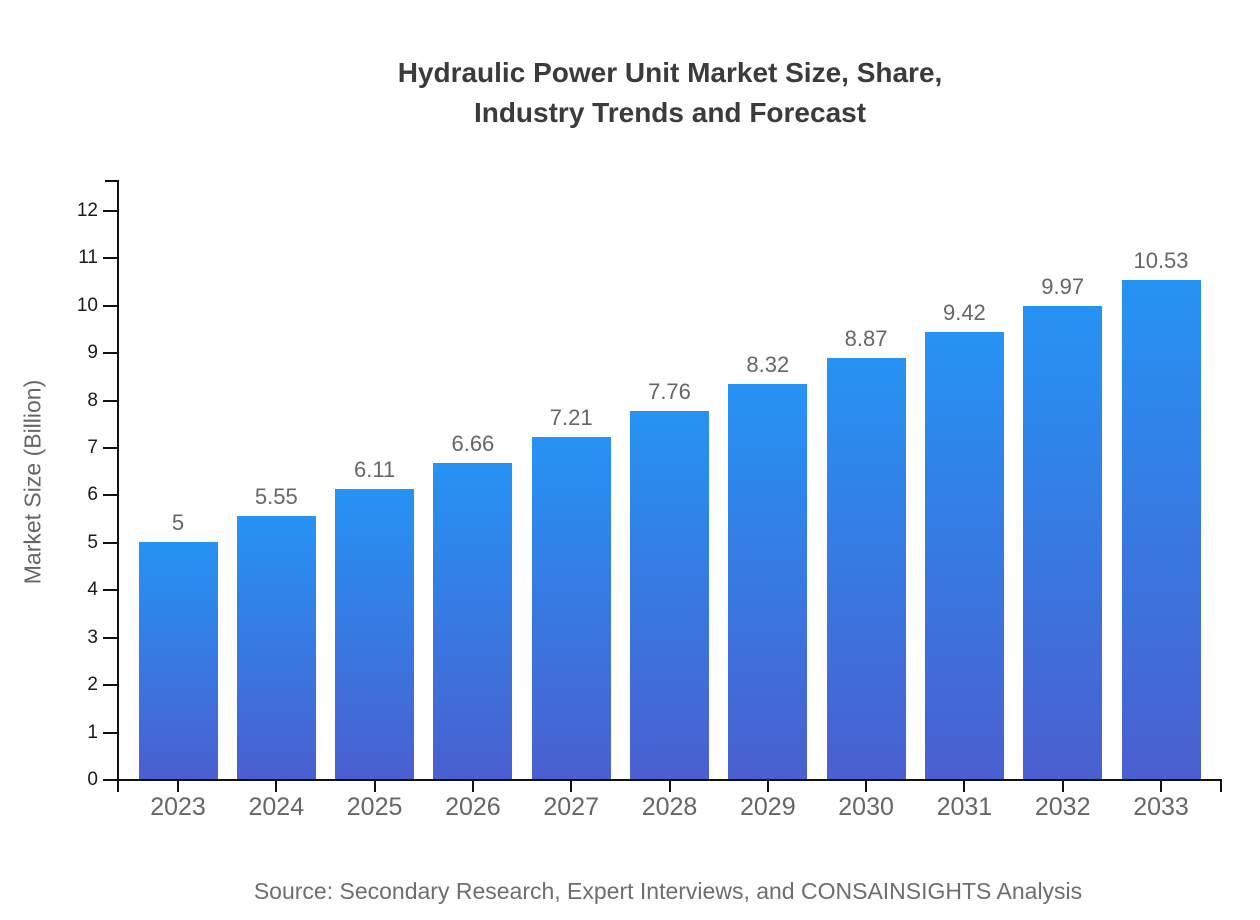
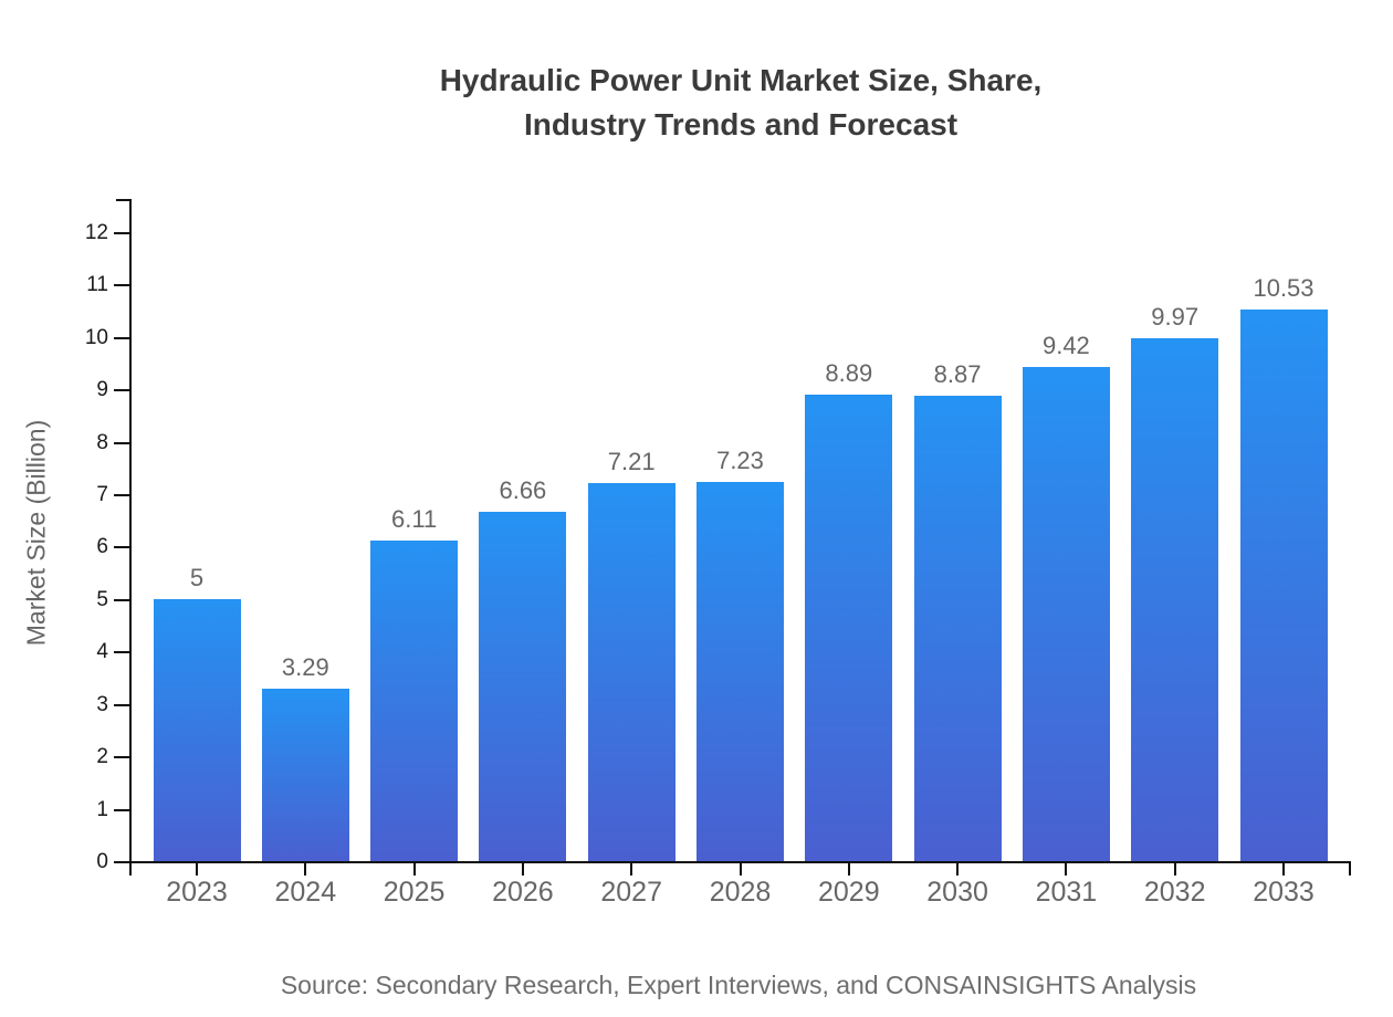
2024: 5.55 -> 3.29
2028: 7.76 -> 7.23
2029: 8.32 -> 8.89
